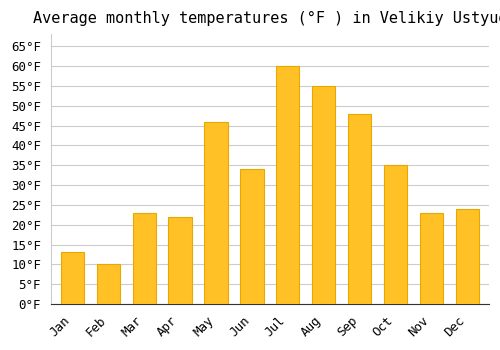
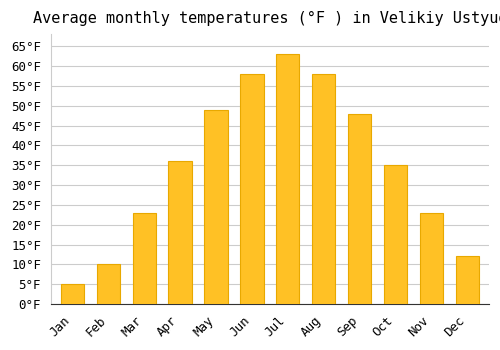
Jan: 13°F -> 5°F
Apr: 22°F -> 36°F
May: 46°F -> 49°F
Jun: 34°F -> 58°F
Jul: 60°F -> 63°F
Aug: 55°F -> 58°F
Dec: 24°F -> 12°F
